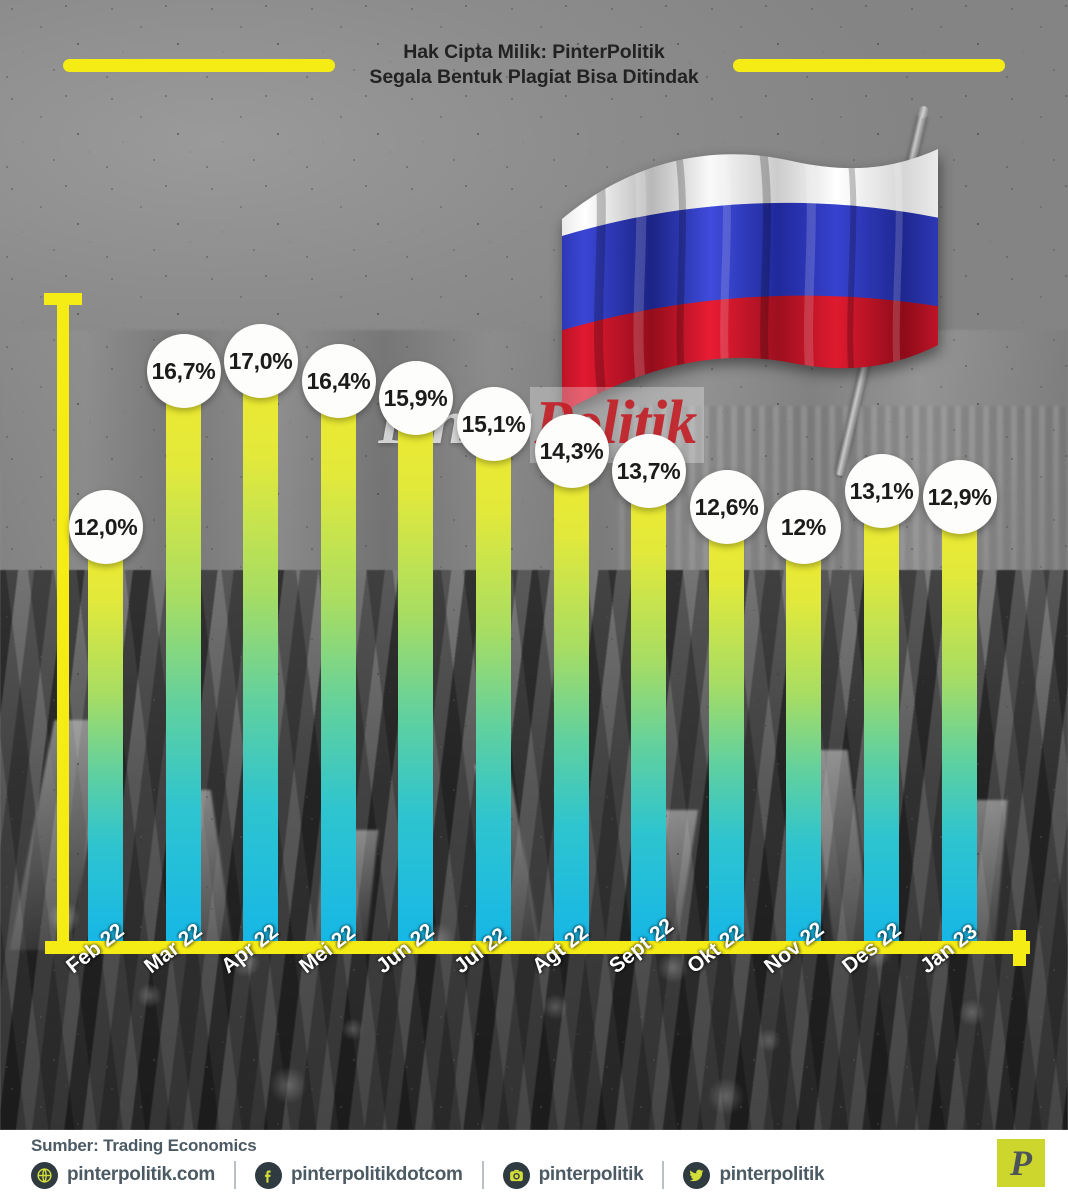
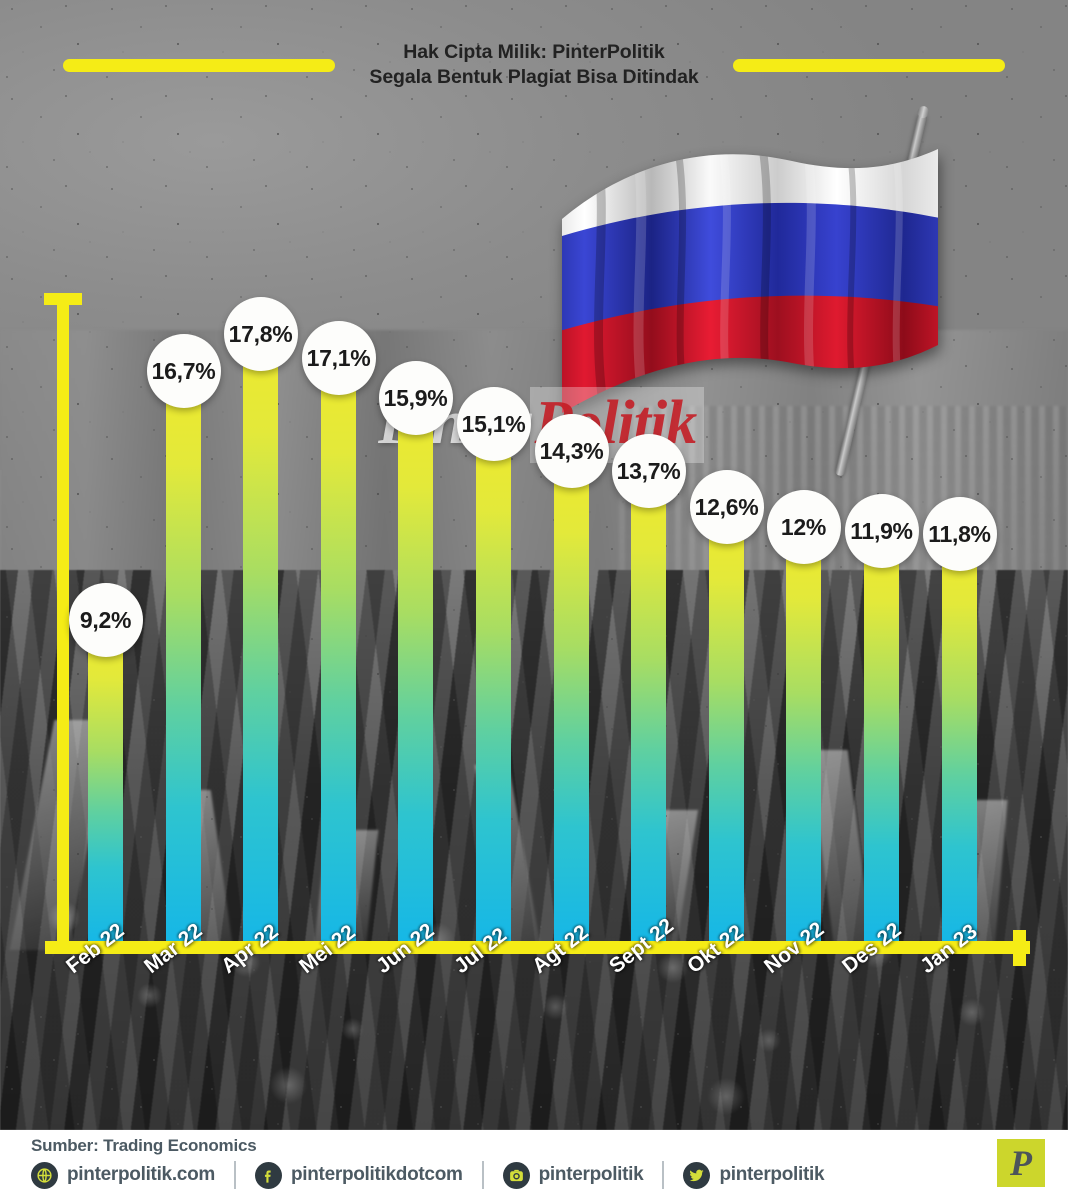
Feb 22: 12,0% -> 9,2%
Apr 22: 17,0% -> 17,8%
Mei 22: 16,4% -> 17,1%
Des 22: 13,1% -> 11,9%
Jan 23: 12,9% -> 11,8%
